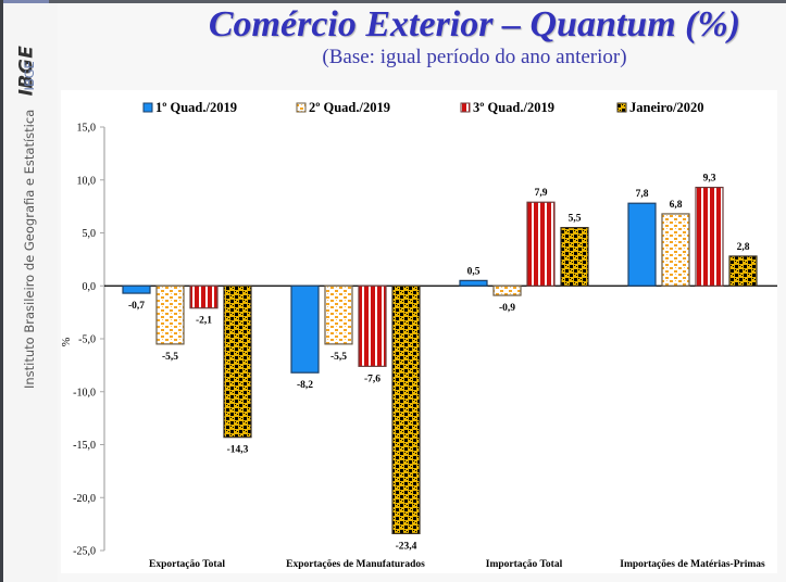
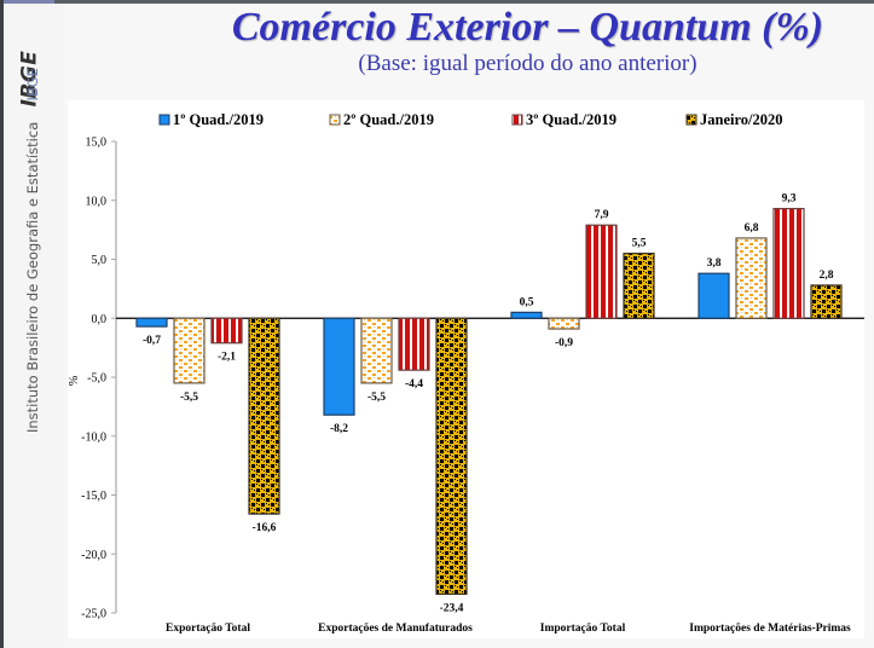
Janeiro/2020/Exportação Total: -14,3 -> -16,6
3º Quad./2019/Exportações de Manufaturados: -7,6 -> -4,4
1º Quad./2019/Importações de Matérias-Primas: 7,8 -> 3,8
